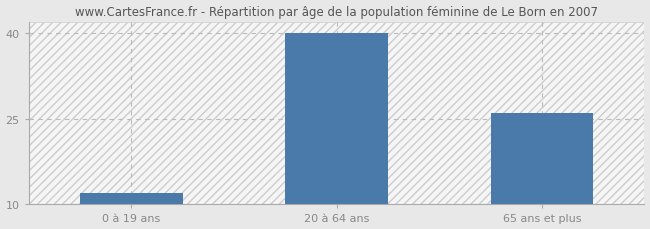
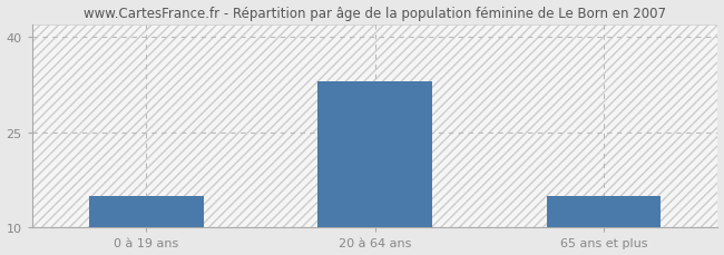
0 à 19 ans: 12 -> 15
20 à 64 ans: 40 -> 33
65 ans et plus: 26 -> 15
